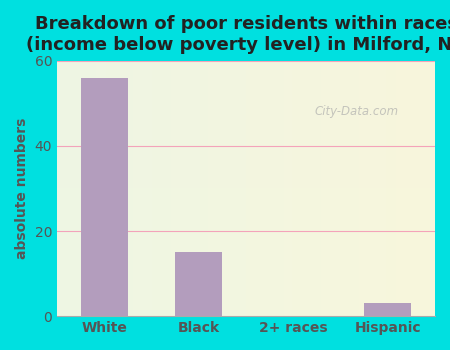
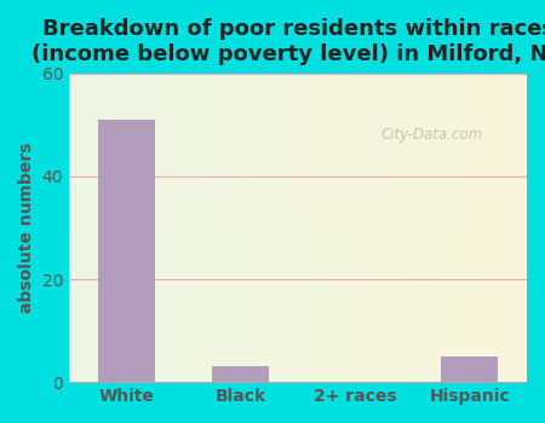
White: 56 -> 51
Black: 15 -> 3
Hispanic: 3 -> 5
